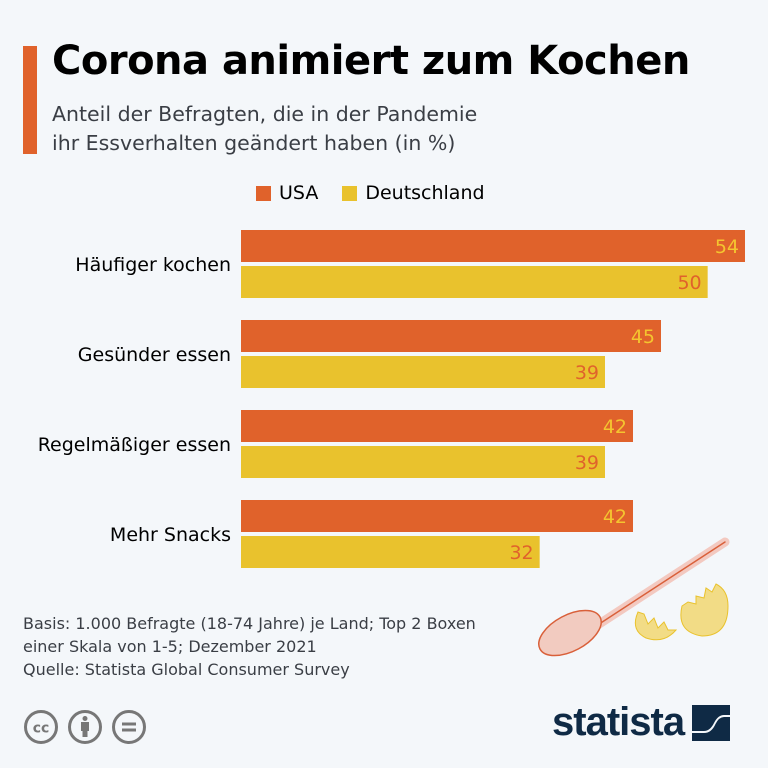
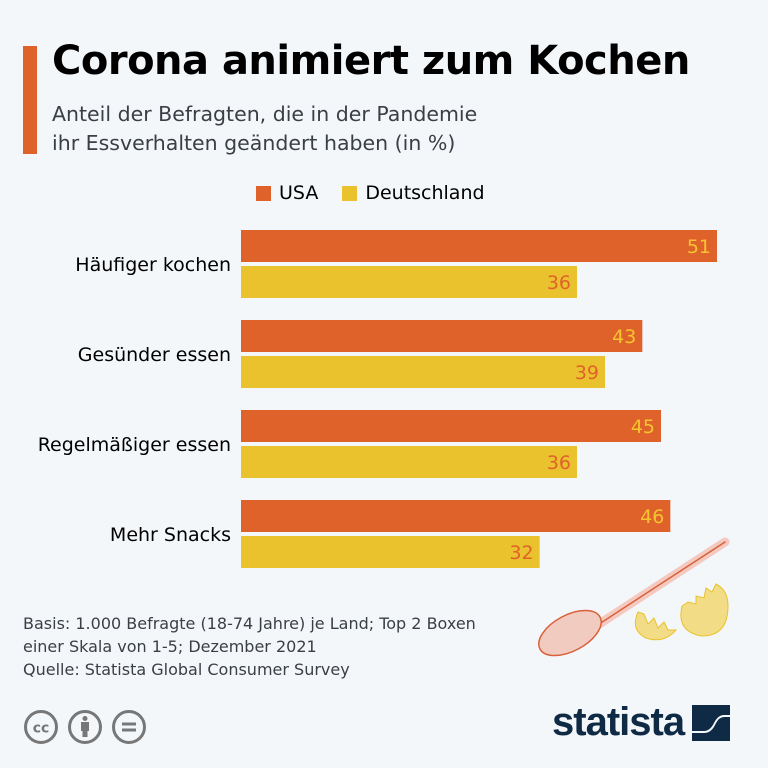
USA/Häufiger kochen: 54 -> 51
Deutschland/Häufiger kochen: 50 -> 36
USA/Gesünder essen: 45 -> 43
USA/Regelmäßiger essen: 42 -> 45
Deutschland/Regelmäßiger essen: 39 -> 36
USA/Mehr Snacks: 42 -> 46
